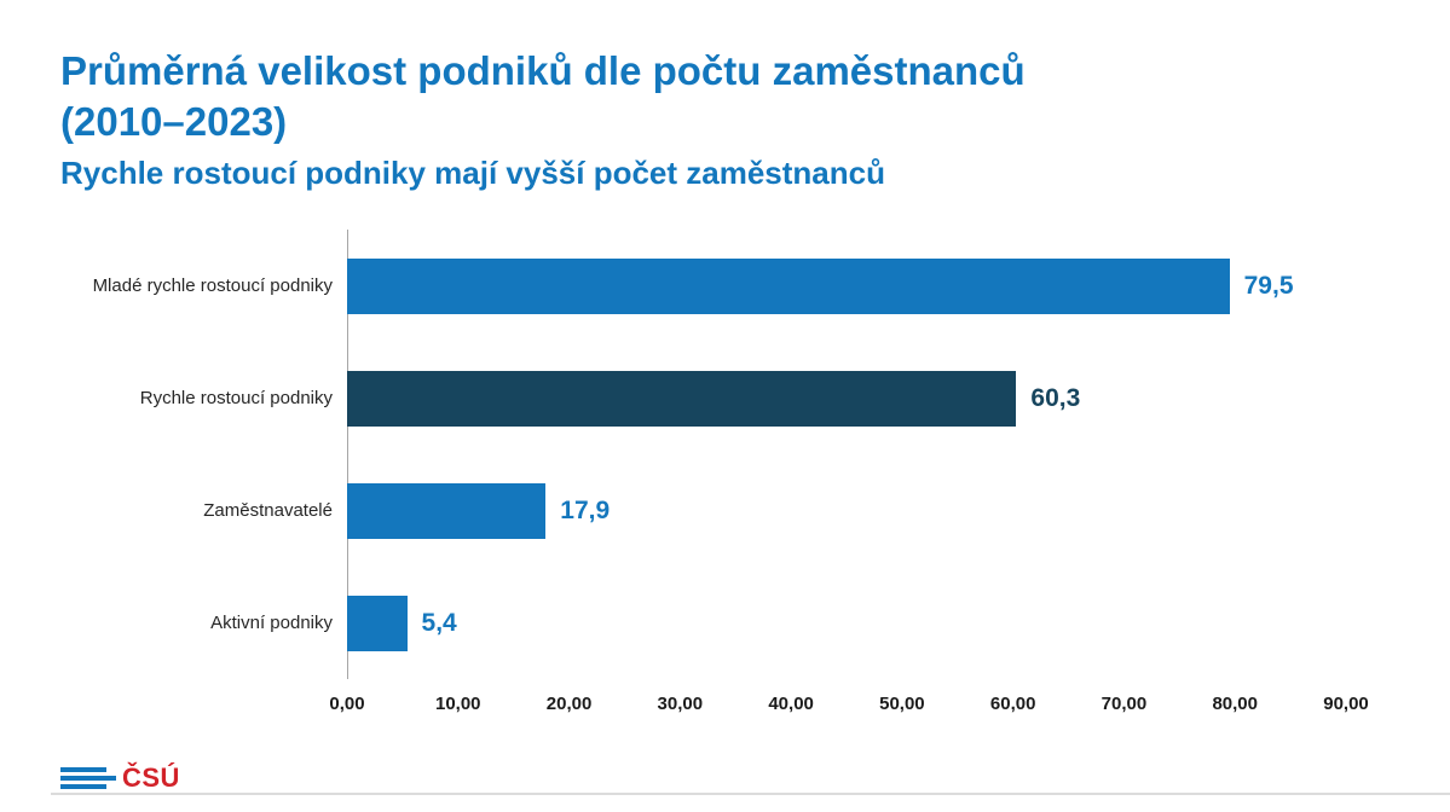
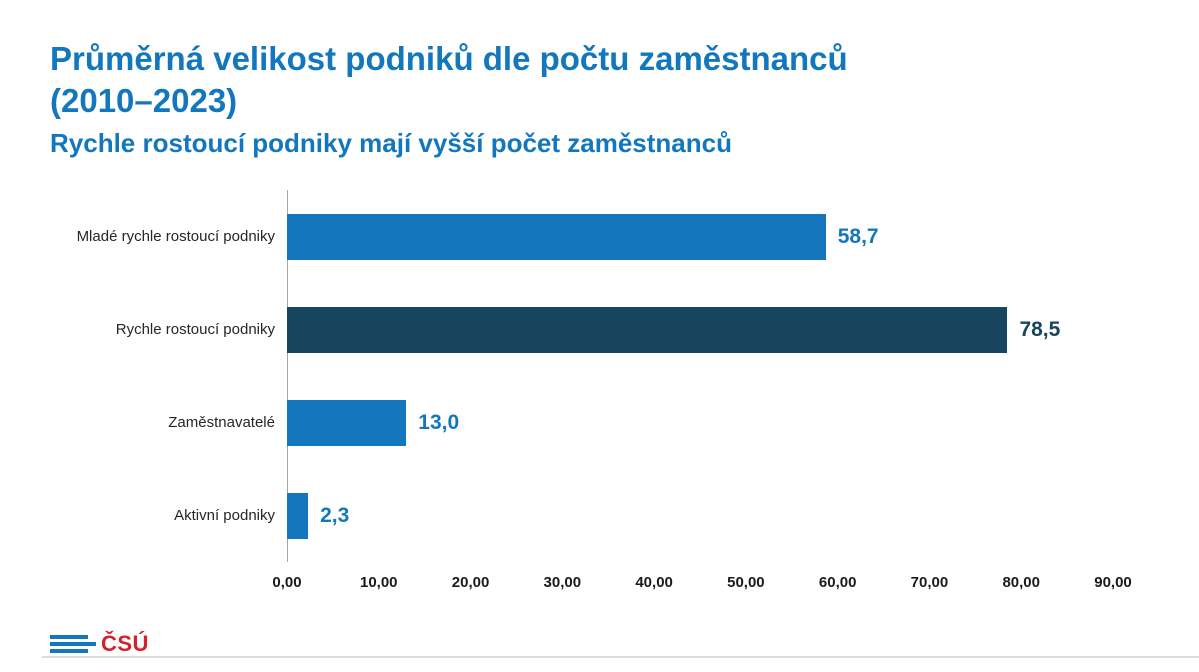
Mladé rychle rostoucí podniky: 79,5 -> 58,7
Rychle rostoucí podniky: 60,3 -> 78,5
Zaměstnavatelé: 17,9 -> 13,0
Aktivní podniky: 5,4 -> 2,3
